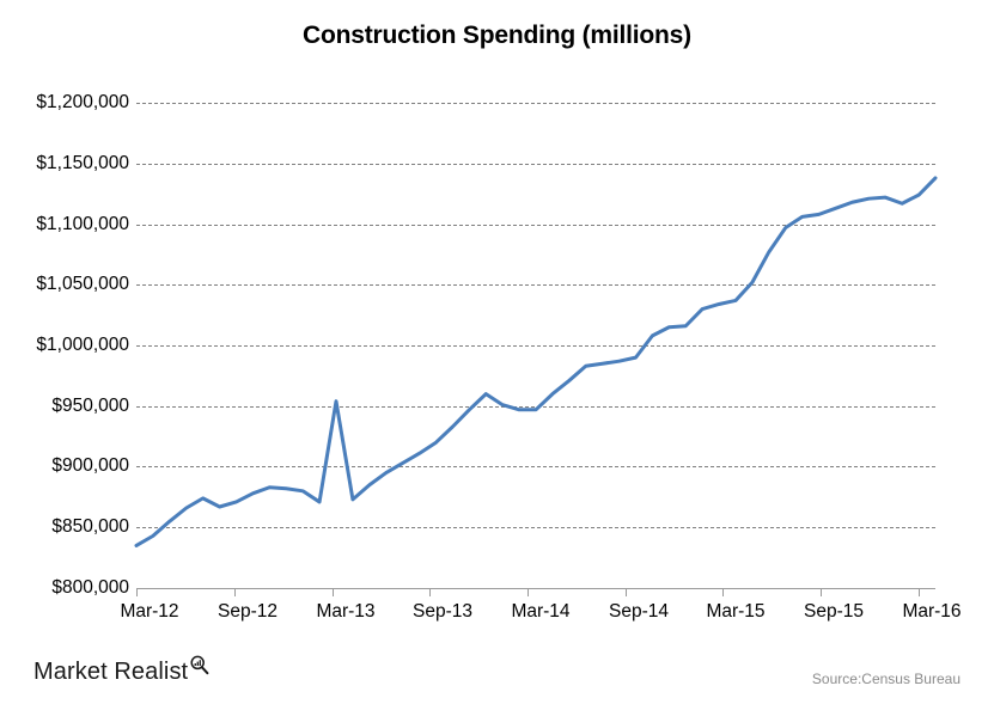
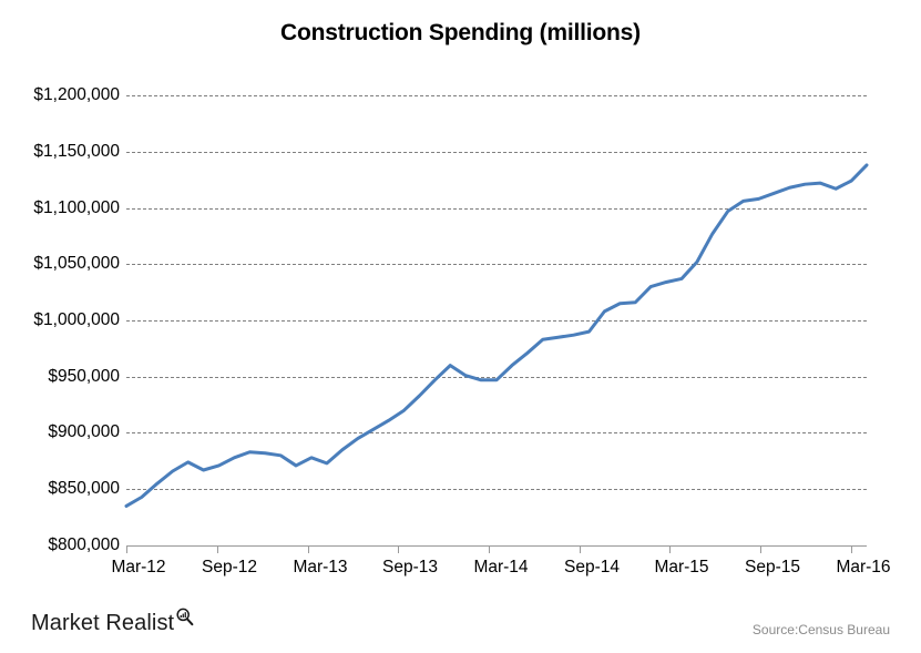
Mar-13: $954000 -> $878000
